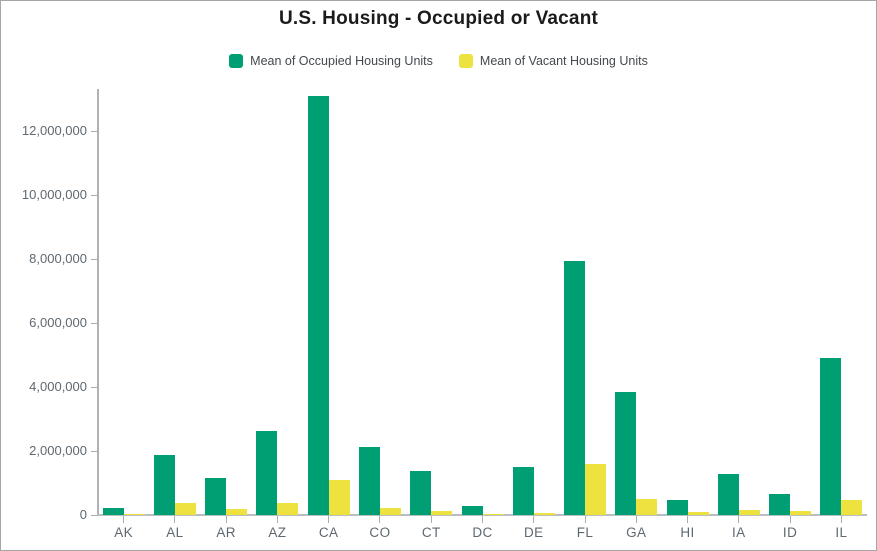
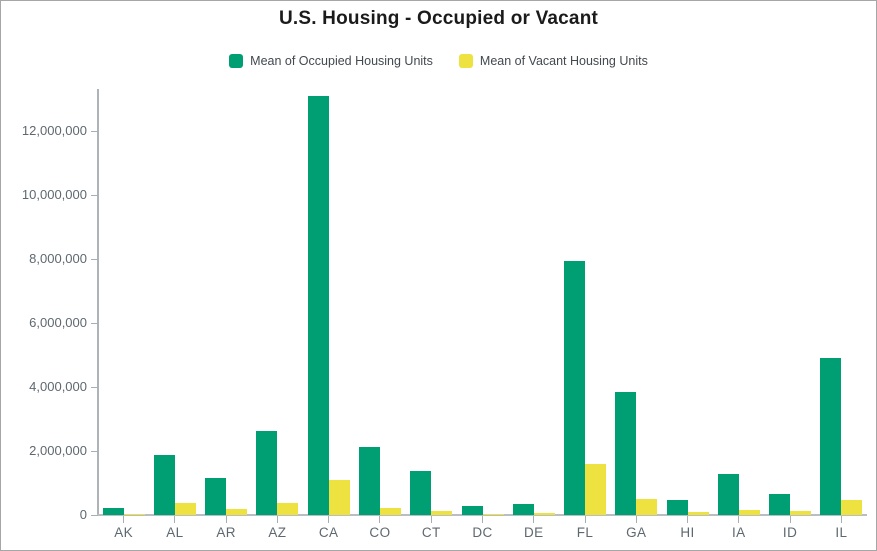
Mean of Occupied Housing Units/DE: 1500000 -> 400000
